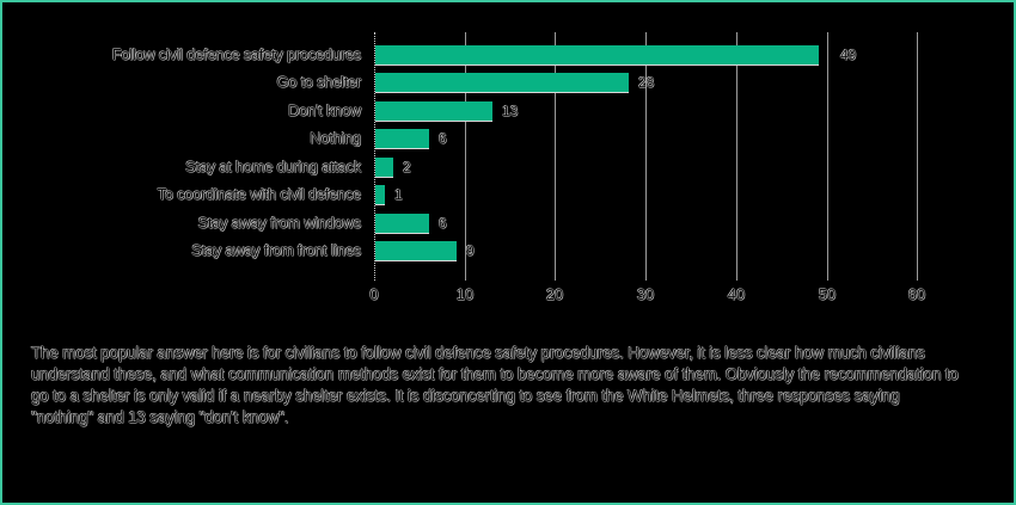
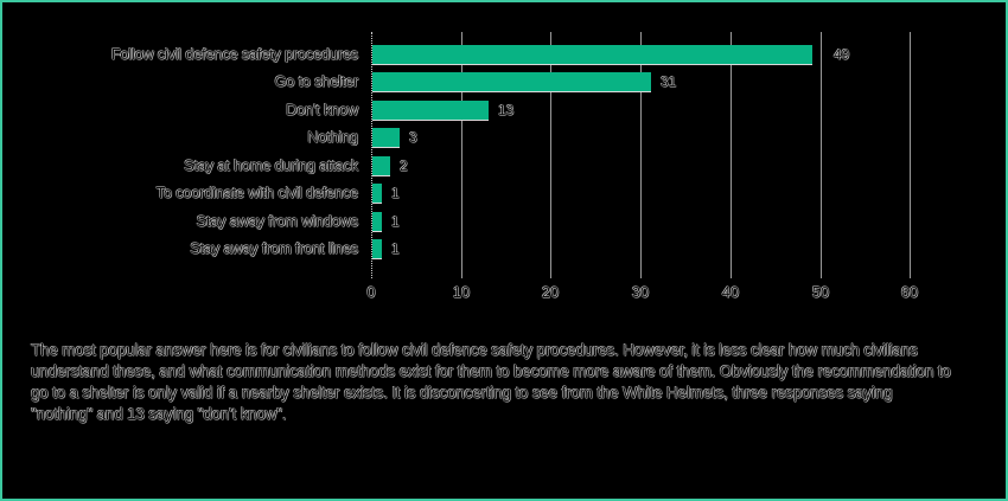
Go to shelter: 28 -> 31
Nothing: 6 -> 3
Stay away from windows: 6 -> 1
Stay away from front lines: 9 -> 1
